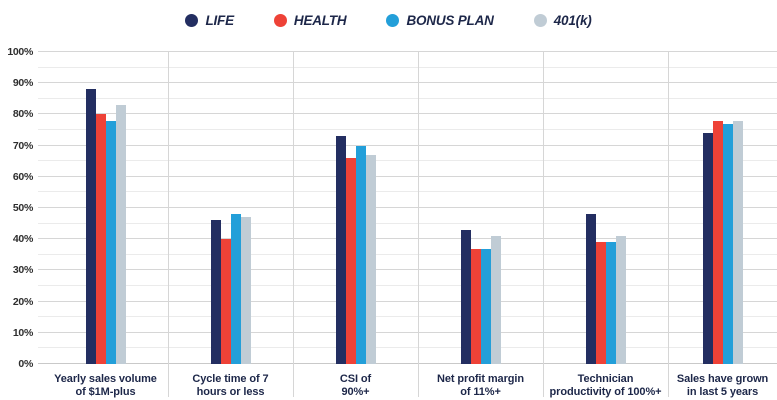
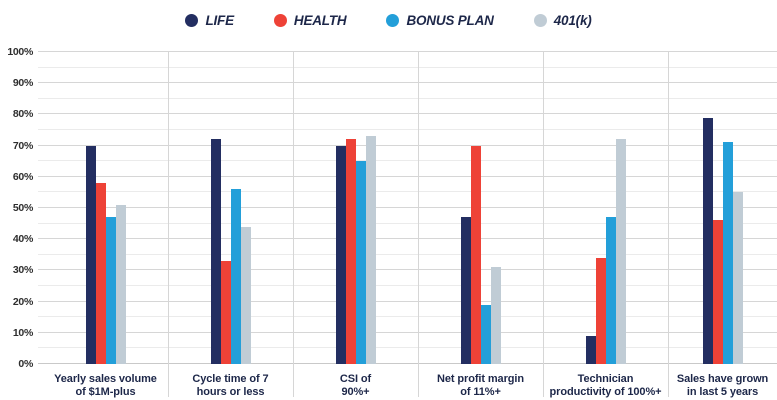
LIFE/Yearly sales volume of $1M-plus: 88% -> 70%
HEALTH/Yearly sales volume of $1M-plus: 80% -> 58%
BONUS PLAN/Yearly sales volume of $1M-plus: 78% -> 47%
401(k)/Yearly sales volume of $1M-plus: 83% -> 51%
LIFE/Cycle time of 7 hours or less: 46% -> 72%
HEALTH/Cycle time of 7 hours or less: 40% -> 33%
BONUS PLAN/Cycle time of 7 hours or less: 48% -> 56%
401(k)/Cycle time of 7 hours or less: 47% -> 44%
LIFE/CSI of 90%+: 73% -> 70%
HEALTH/CSI of 90%+: 66% -> 72%
BONUS PLAN/CSI of 90%+: 70% -> 65%
401(k)/CSI of 90%+: 67% -> 73%
LIFE/Net profit margin of 11%+: 43% -> 47%
HEALTH/Net profit margin of 11%+: 37% -> 70%
BONUS PLAN/Net profit margin of 11%+: 37% -> 19%
401(k)/Net profit margin of 11%+: 41% -> 31%
LIFE/Technician productivity of 100%+: 48% -> 9%
HEALTH/Technician productivity of 100%+: 39% -> 34%
BONUS PLAN/Technician productivity of 100%+: 39% -> 47%
401(k)/Technician productivity of 100%+: 41% -> 72%
LIFE/Sales have grown in last 5 years: 74% -> 79%
HEALTH/Sales have grown in last 5 years: 78% -> 46%
BONUS PLAN/Sales have grown in last 5 years: 77% -> 71%
401(k)/Sales have grown in last 5 years: 78% -> 55%
